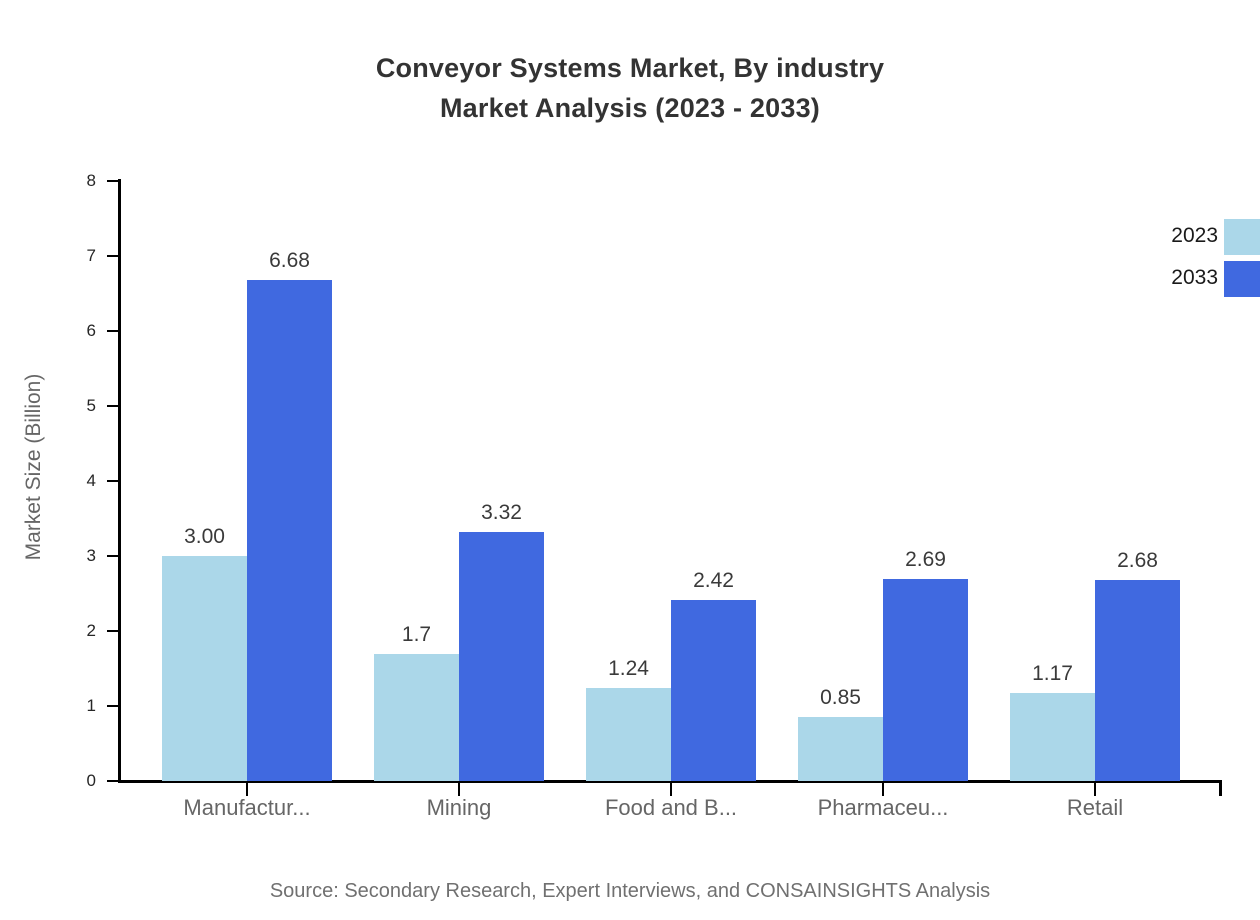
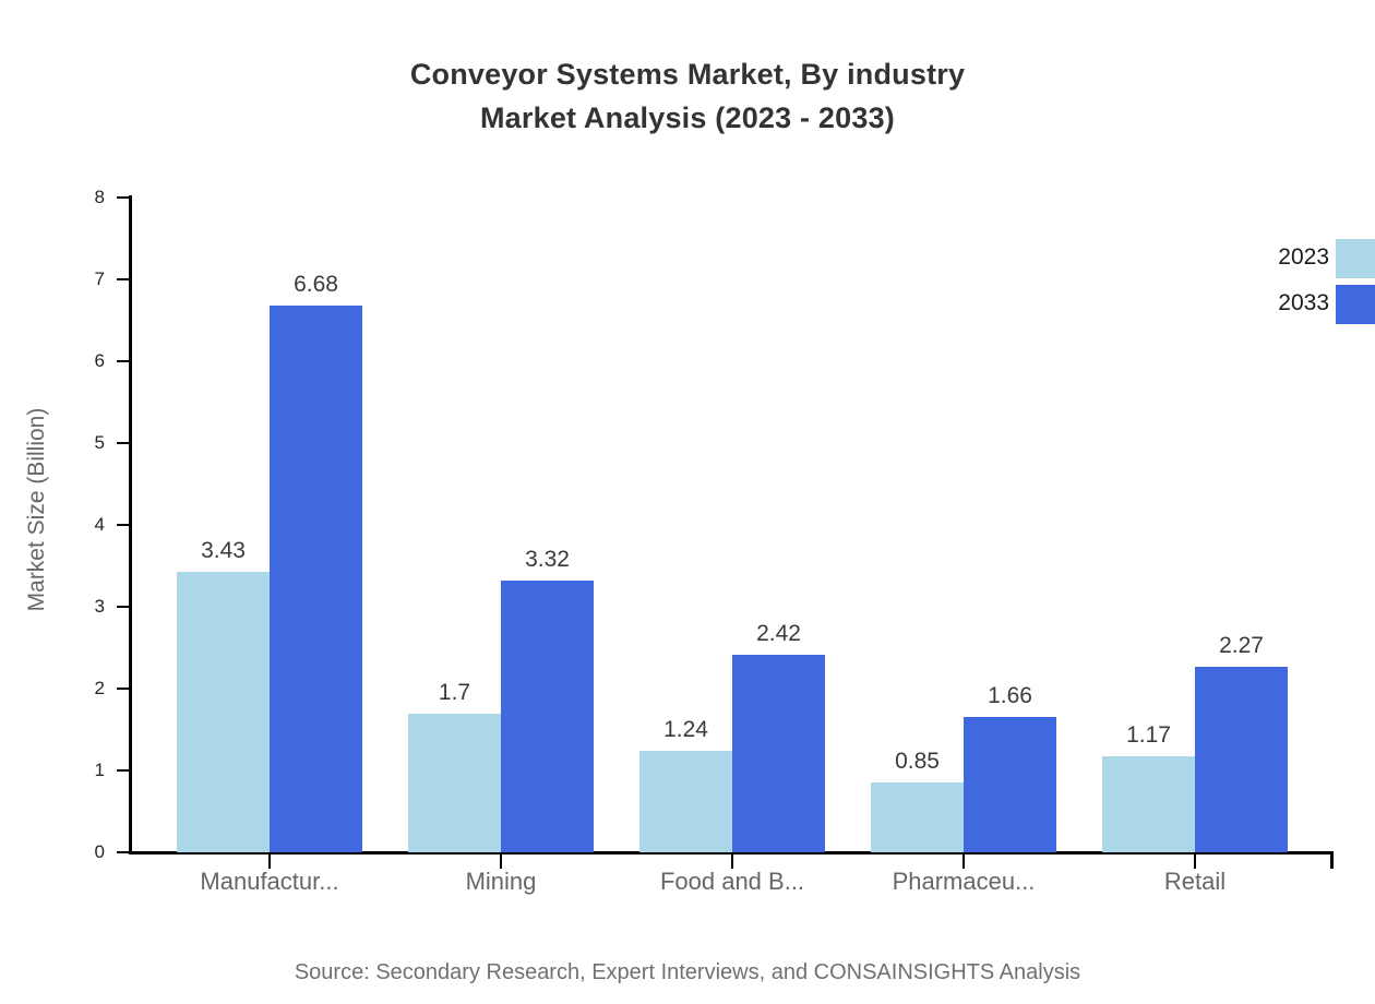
2023/Manufactur...: 3.00 -> 3.43
2033/Pharmaceu...: 2.69 -> 1.66
2033/Retail: 2.68 -> 2.27
